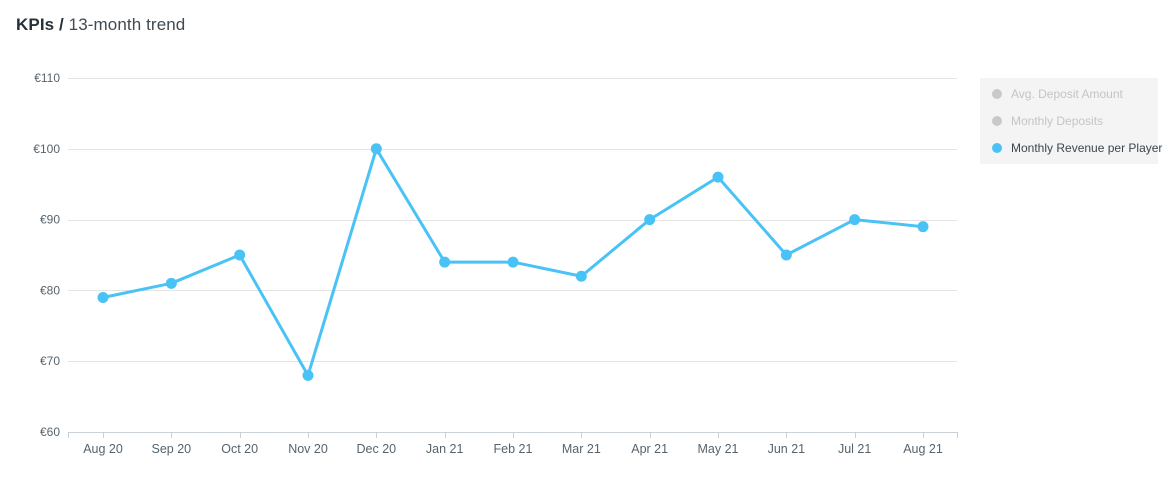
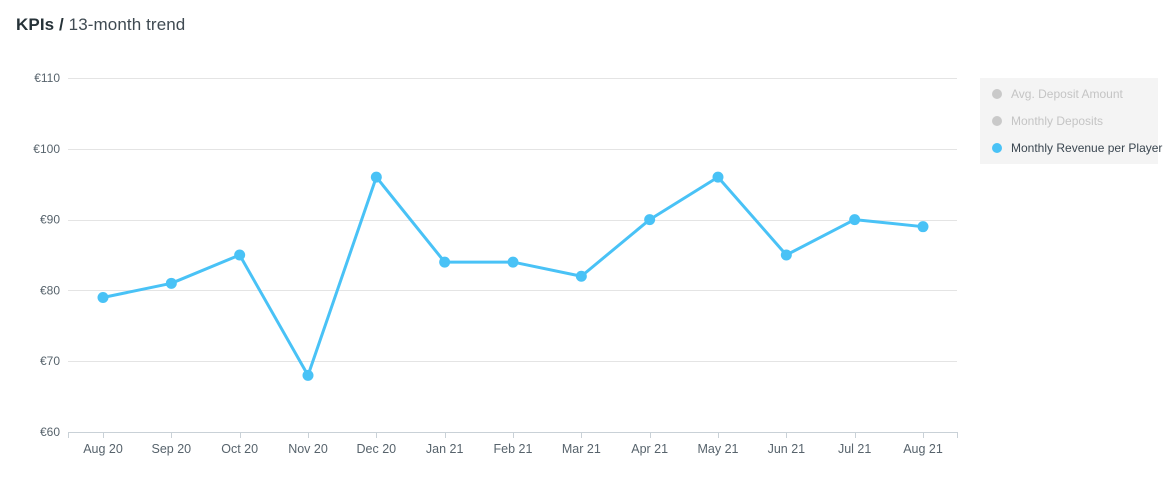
Dec 20: €100 -> €96
